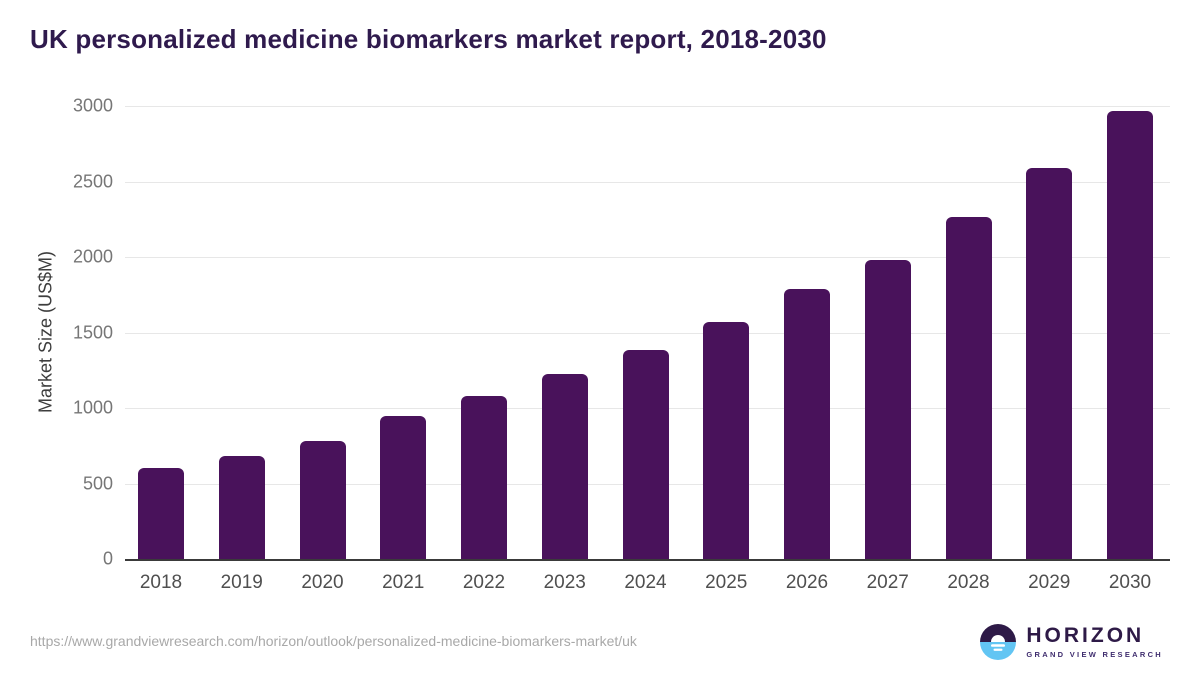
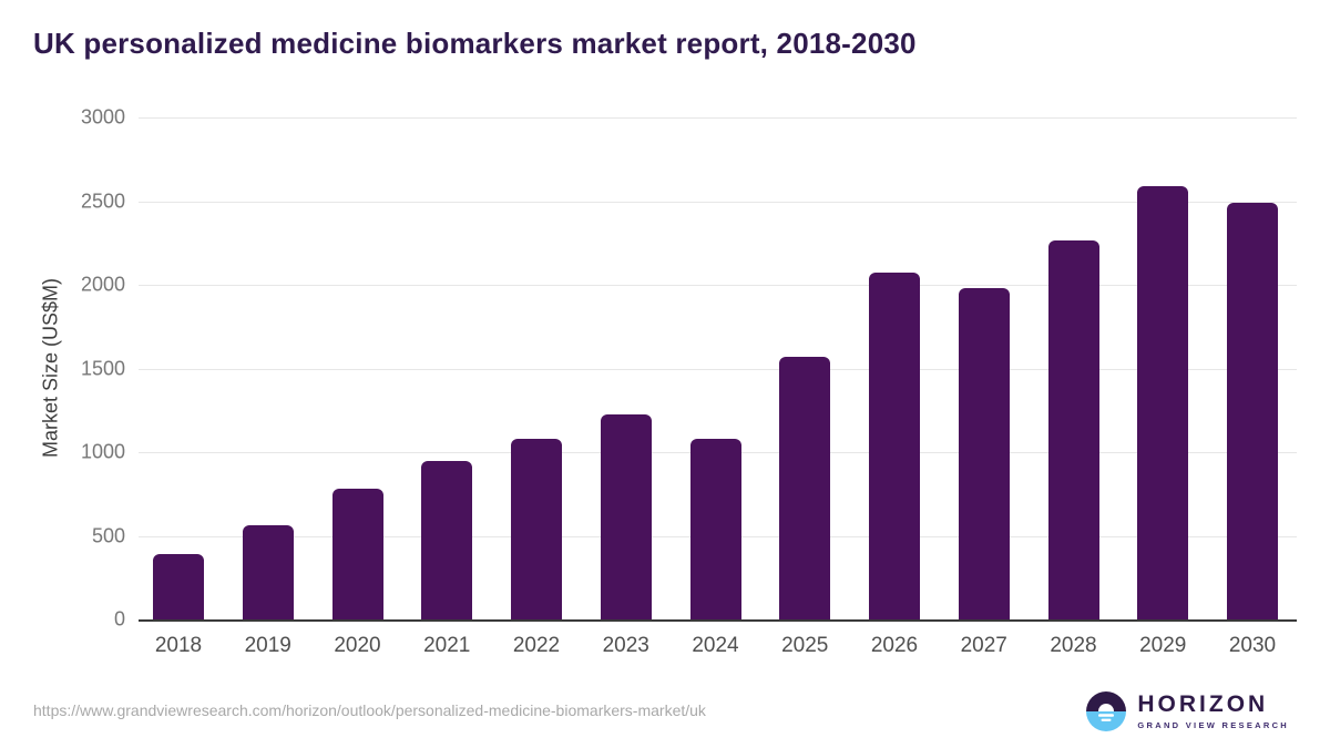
2018: 600 -> 390
2019: 680 -> 560
2024: 1380 -> 1080
2026: 1790 -> 2070
2030: 2960 -> 2490
